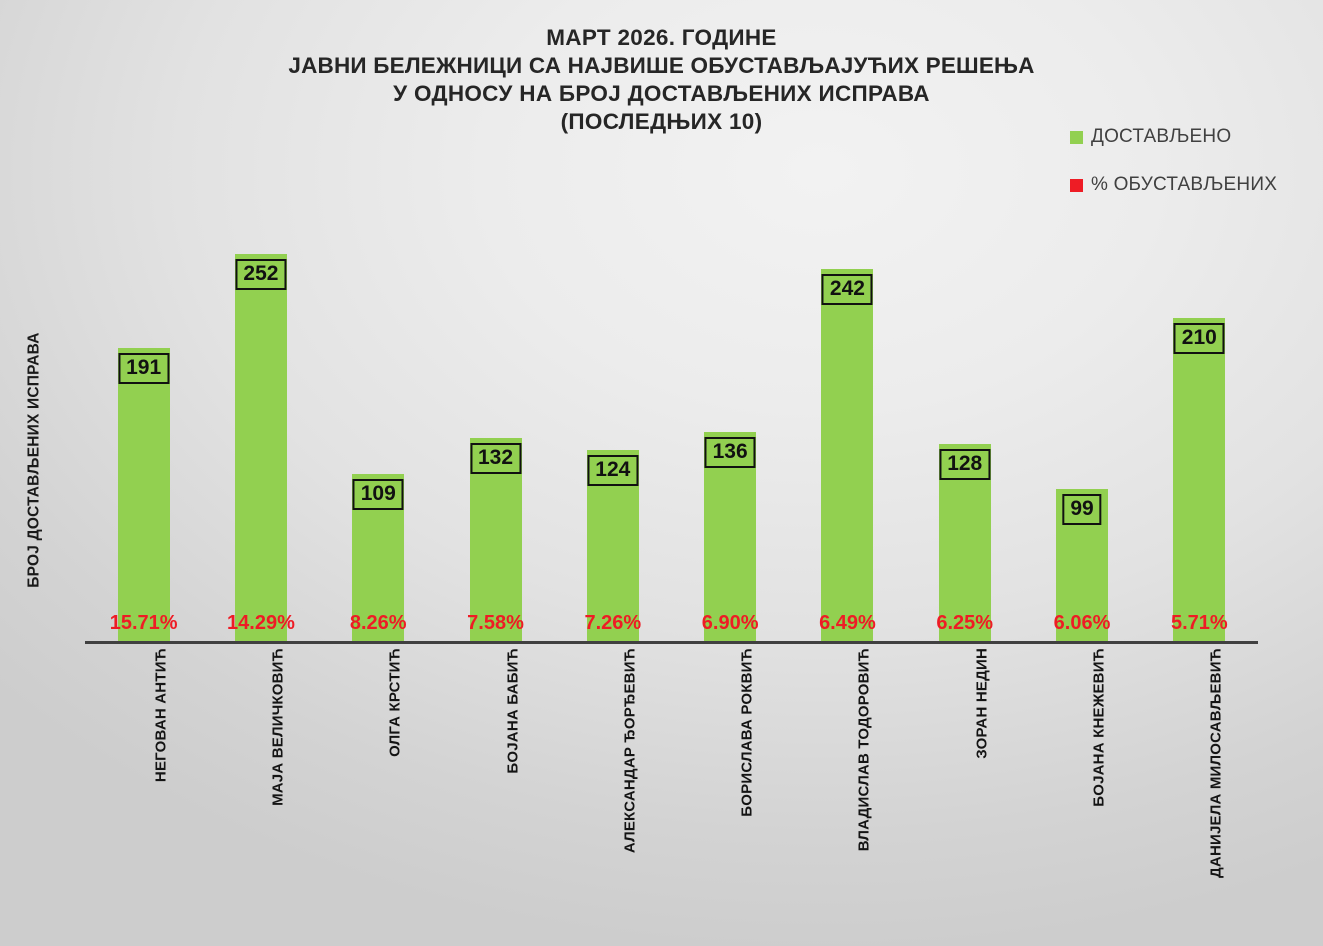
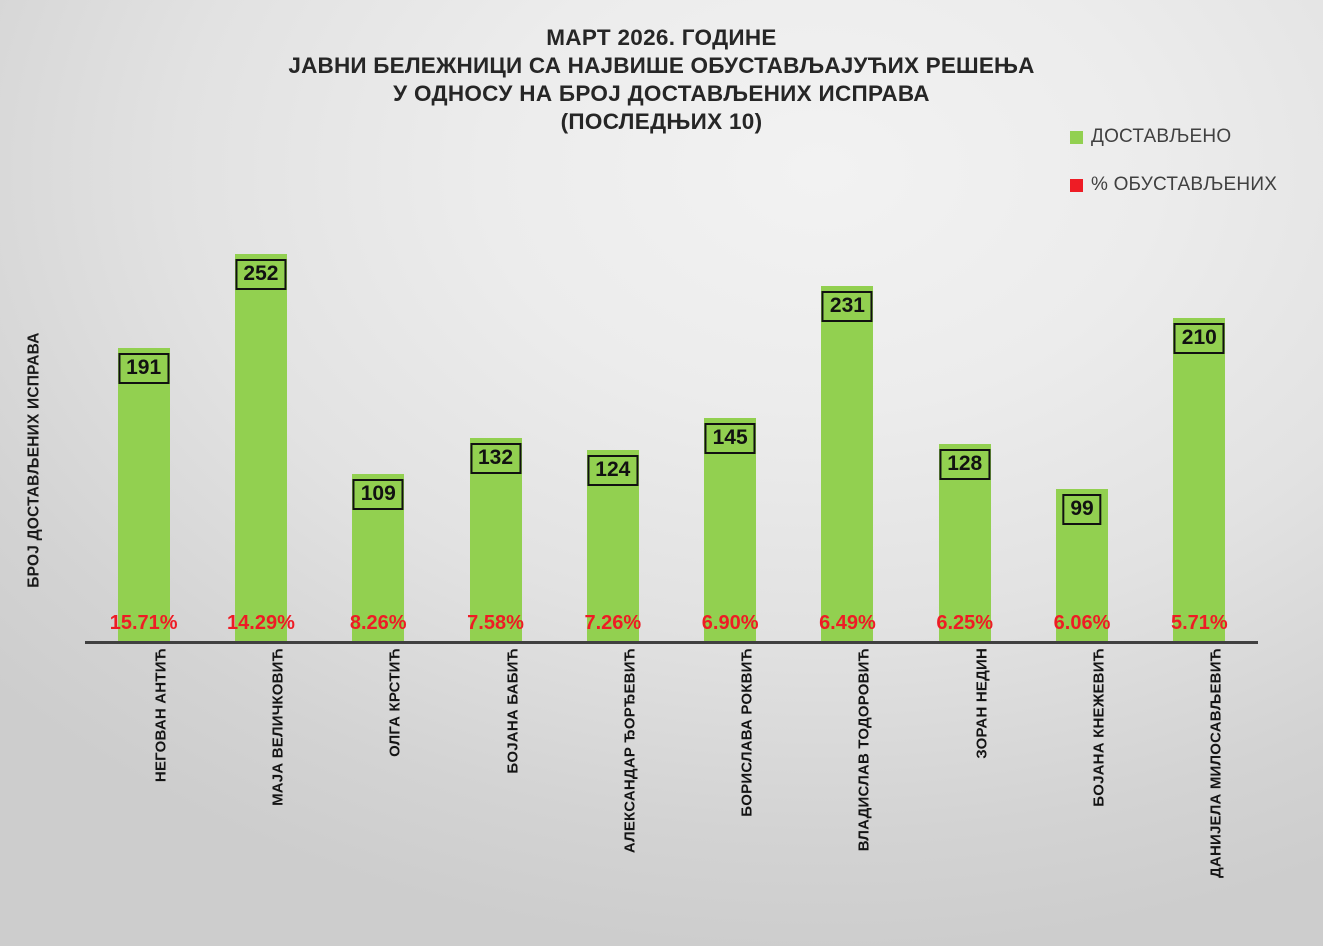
ДОСТАВЉЕНО/БОРИСЛАВА РОКВИЋ: 136 -> 145
ДОСТАВЉЕНО/ВЛАДИСЛАВ ТОДОРОВИЋ: 242 -> 231
